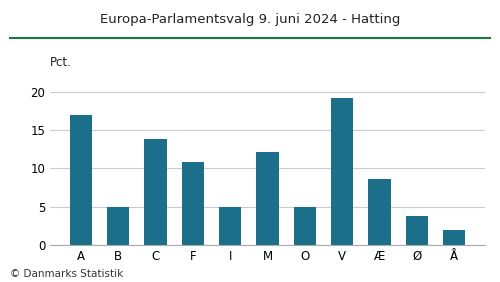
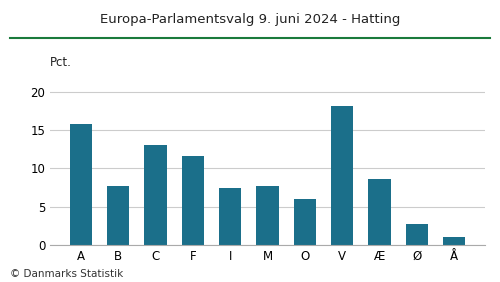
A: 17.0 -> 15.8
B: 5.0 -> 7.7
C: 13.8 -> 13.1
F: 10.8 -> 11.6
I: 5.0 -> 7.5
M: 12.2 -> 7.7
O: 5.0 -> 6.0
V: 19.2 -> 18.1
Ø: 3.8 -> 2.8
Å: 2.0 -> 1.1
